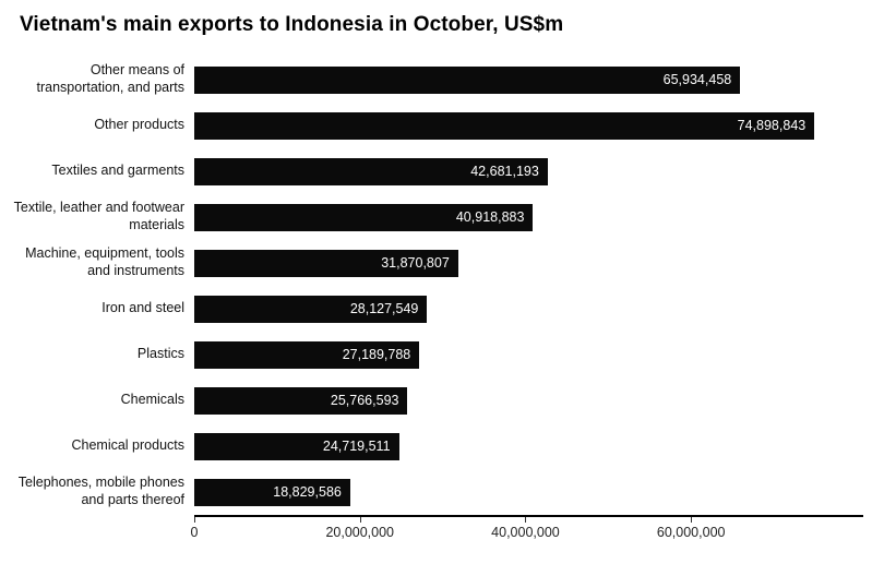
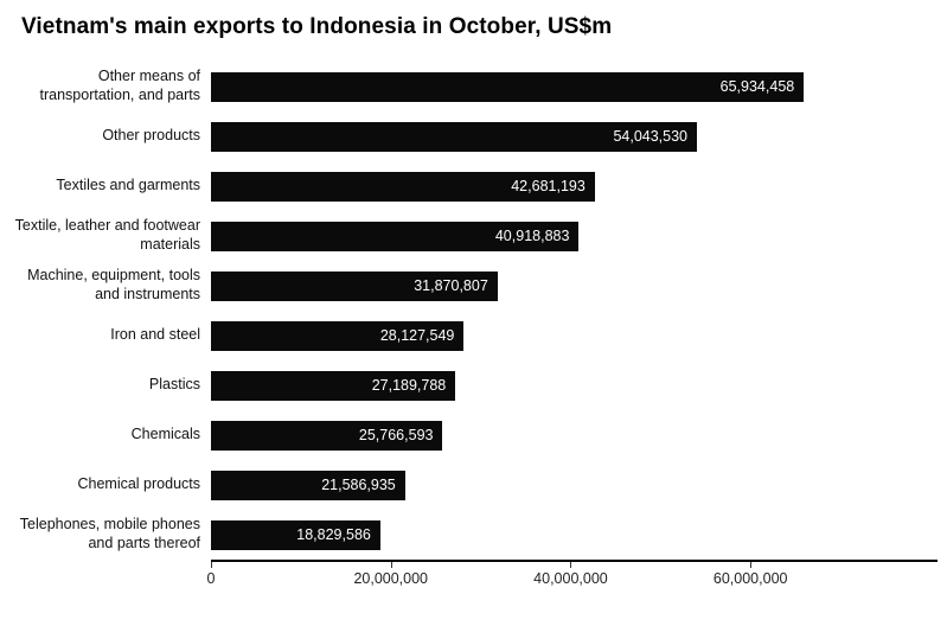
Other products: 74,898,843 -> 54,043,530
Chemical products: 24,719,511 -> 21,586,935
